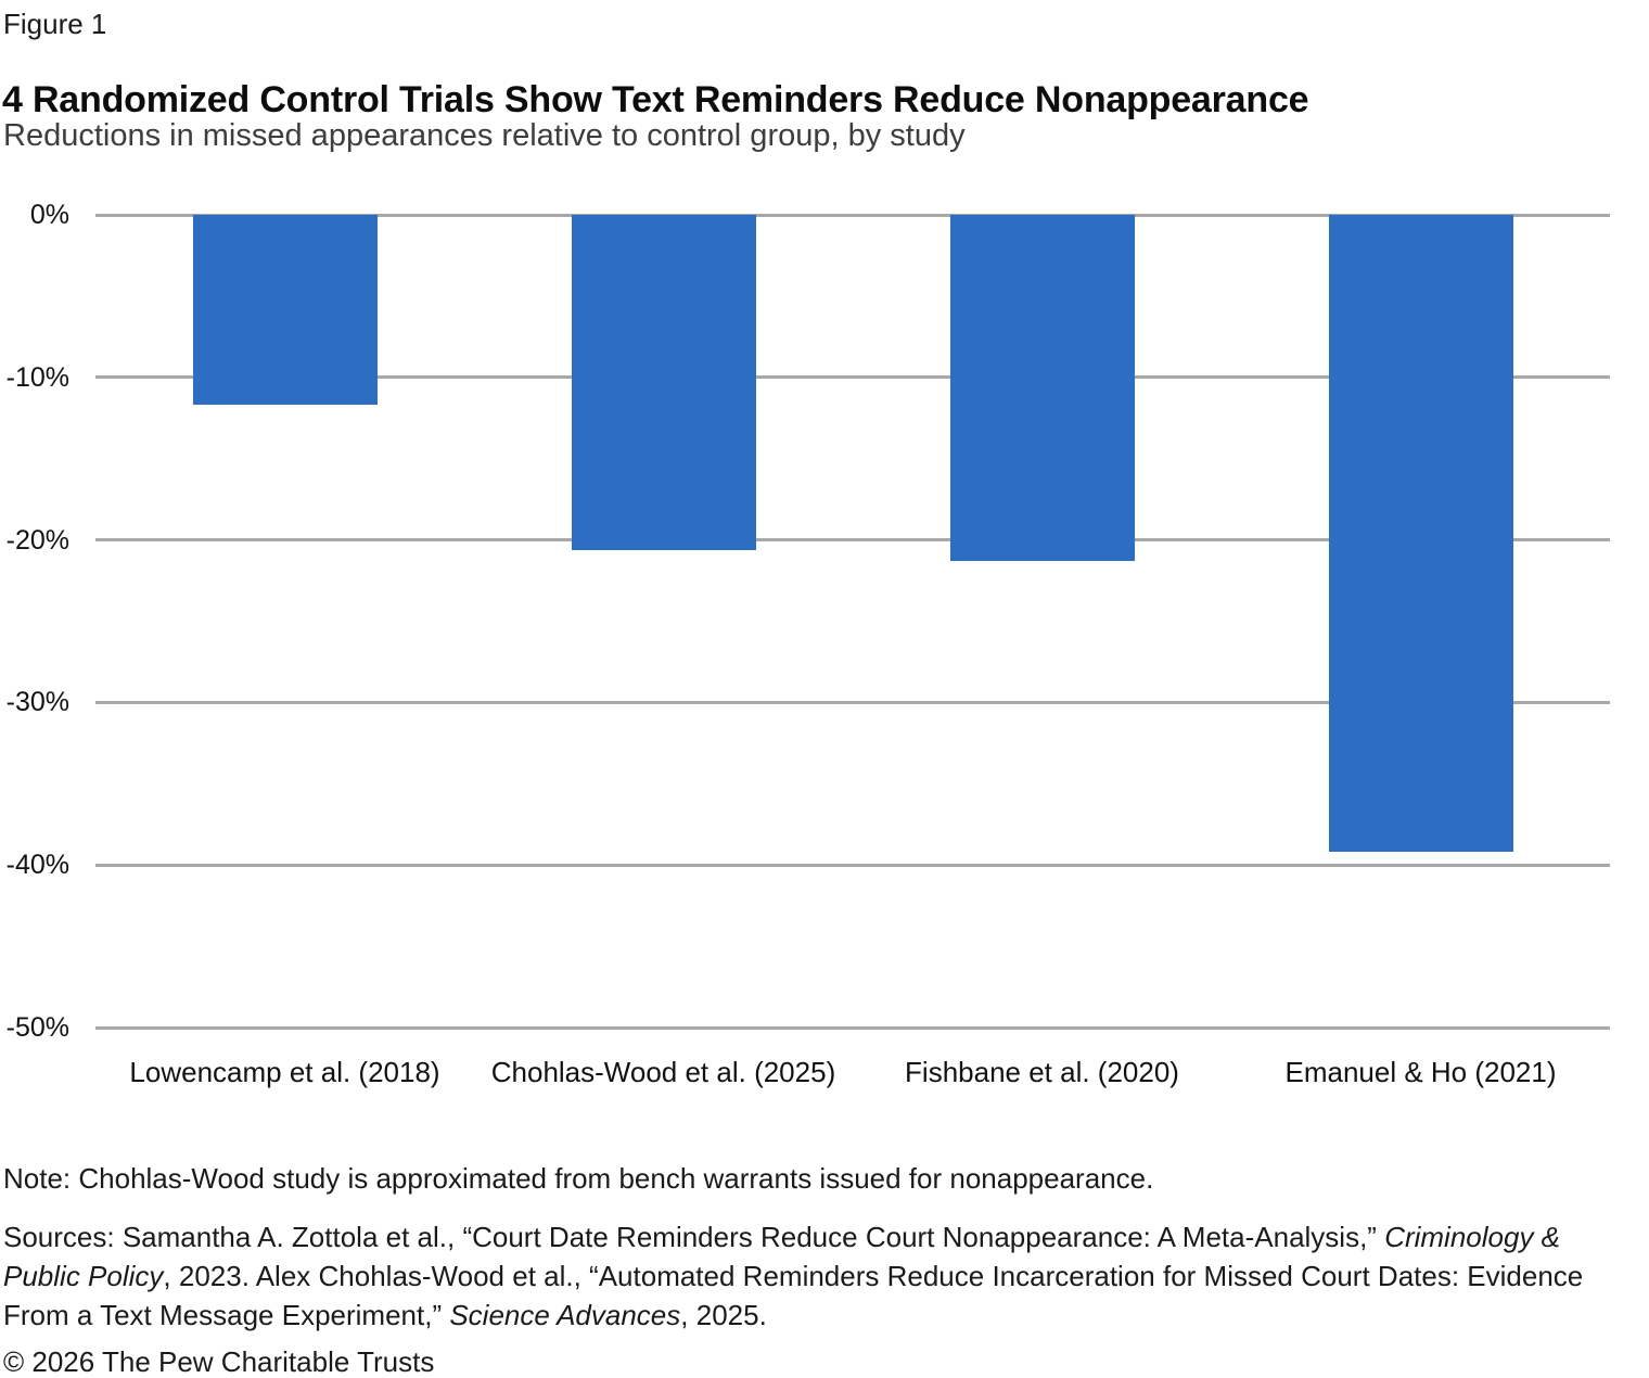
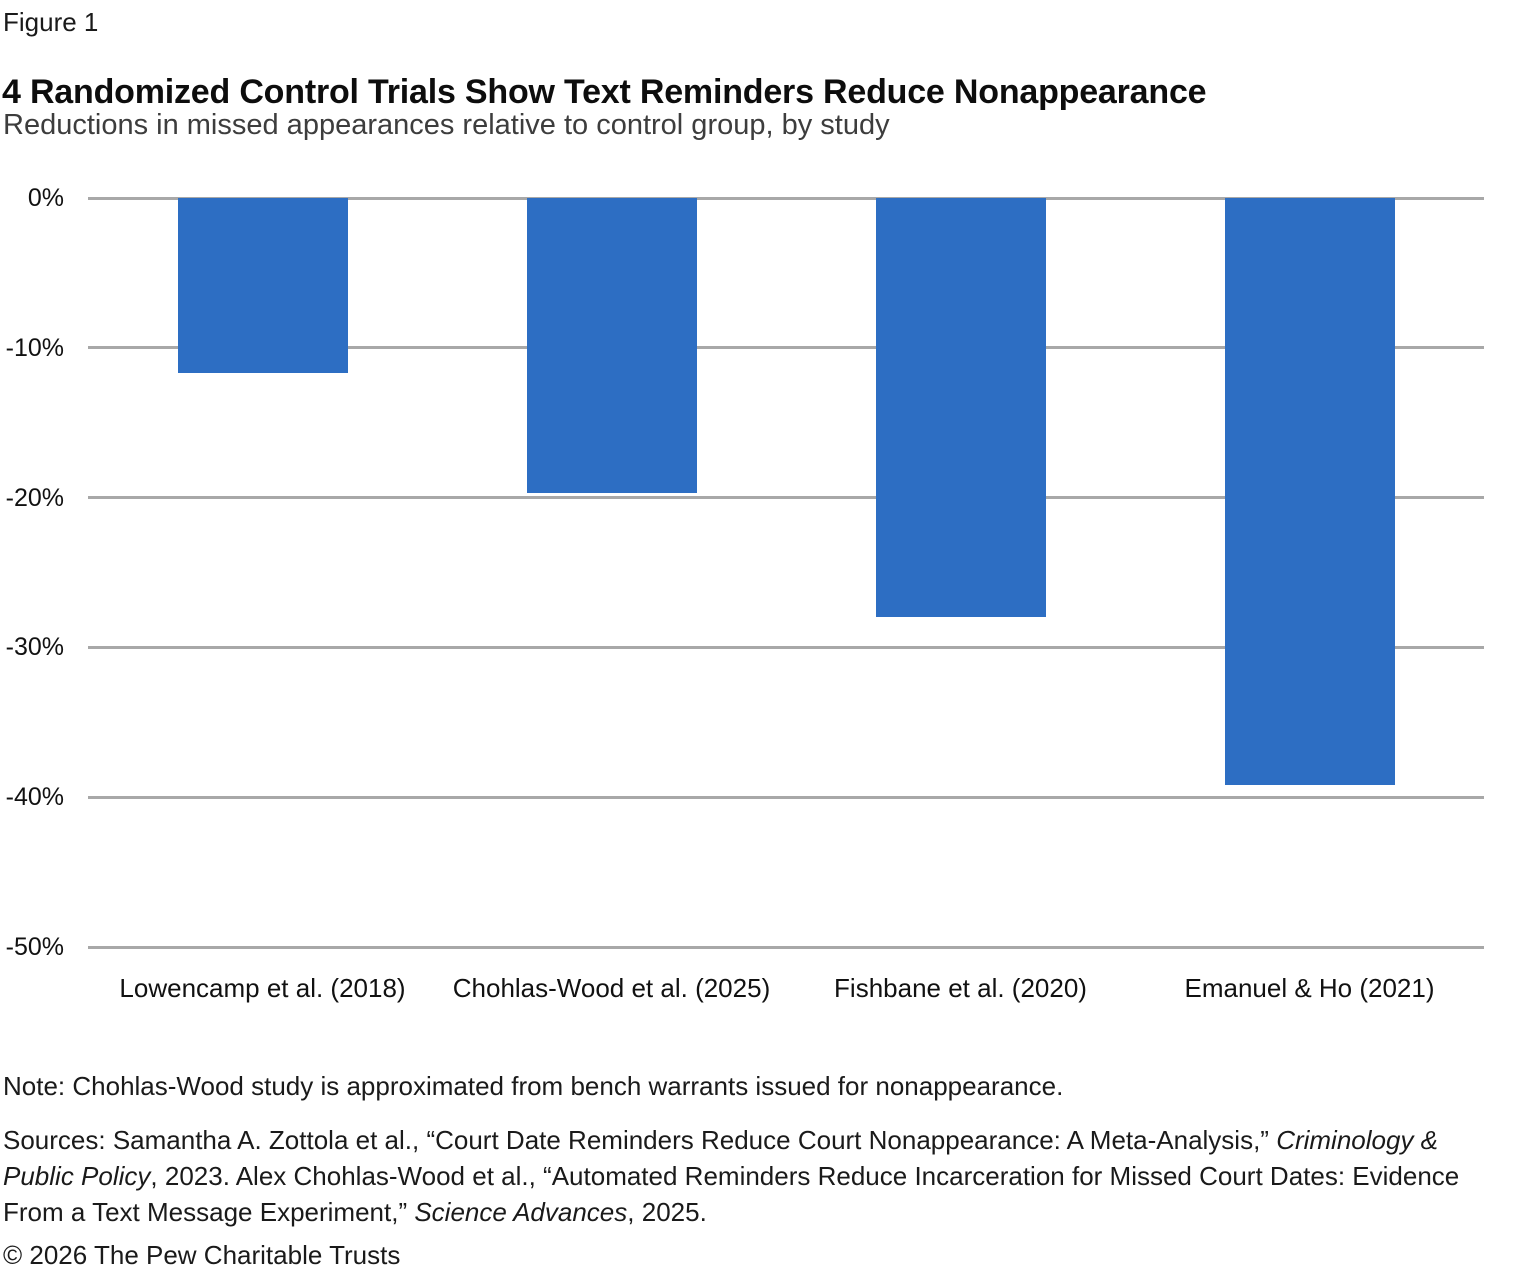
Chohlas-Wood et al. (2025): -20.6% -> -19.7%
Fishbane et al. (2020): -21.3% -> -28.0%
